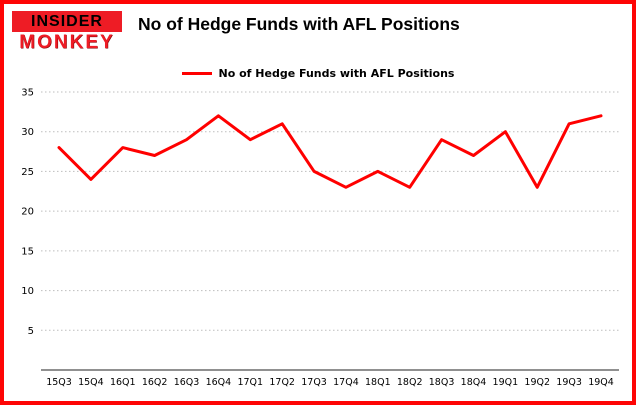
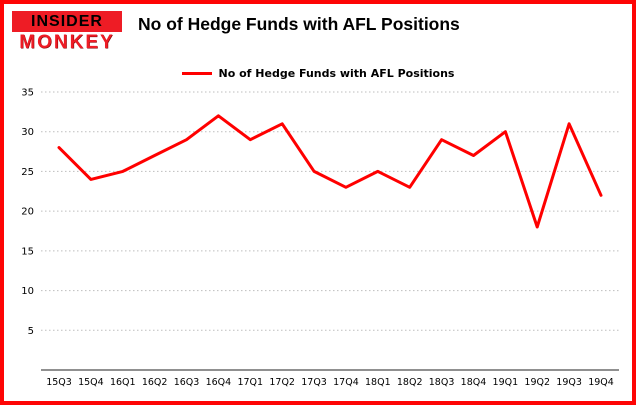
16Q1: 28 -> 25
19Q2: 23 -> 18
19Q4: 32 -> 22
